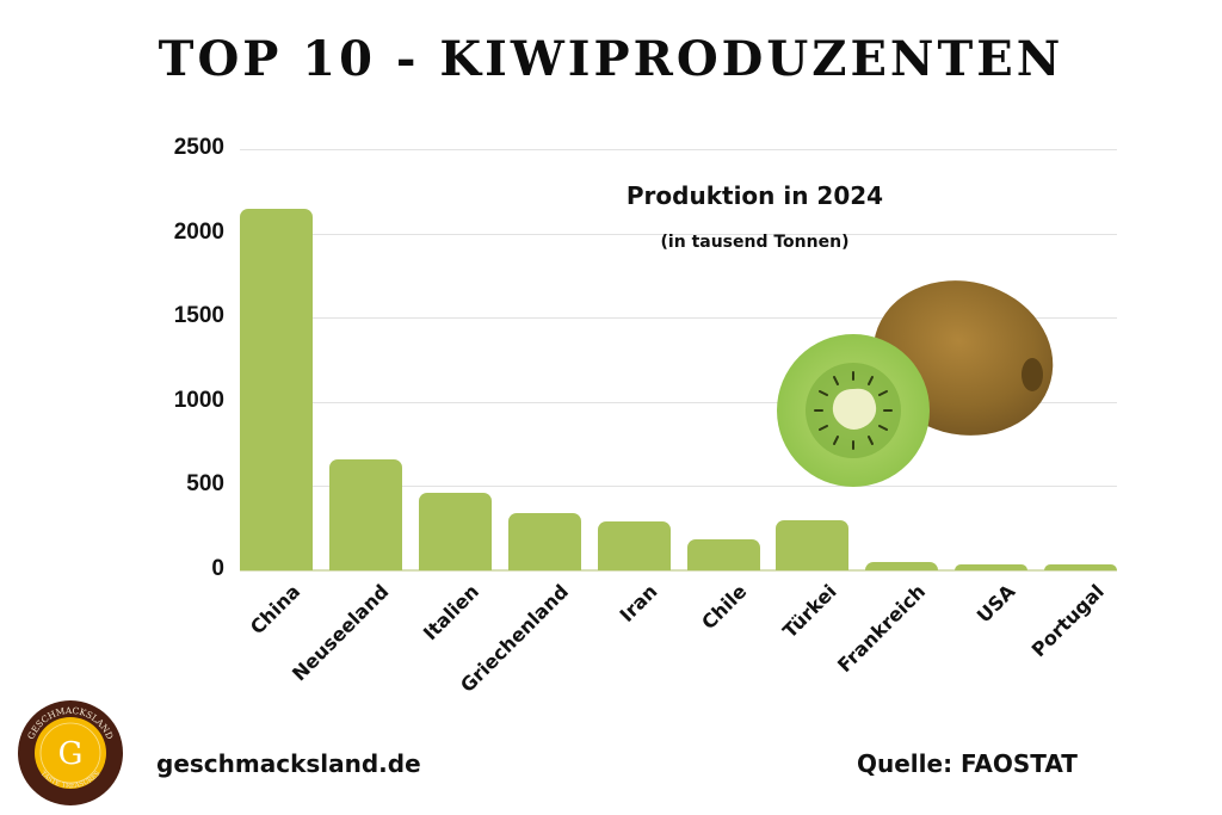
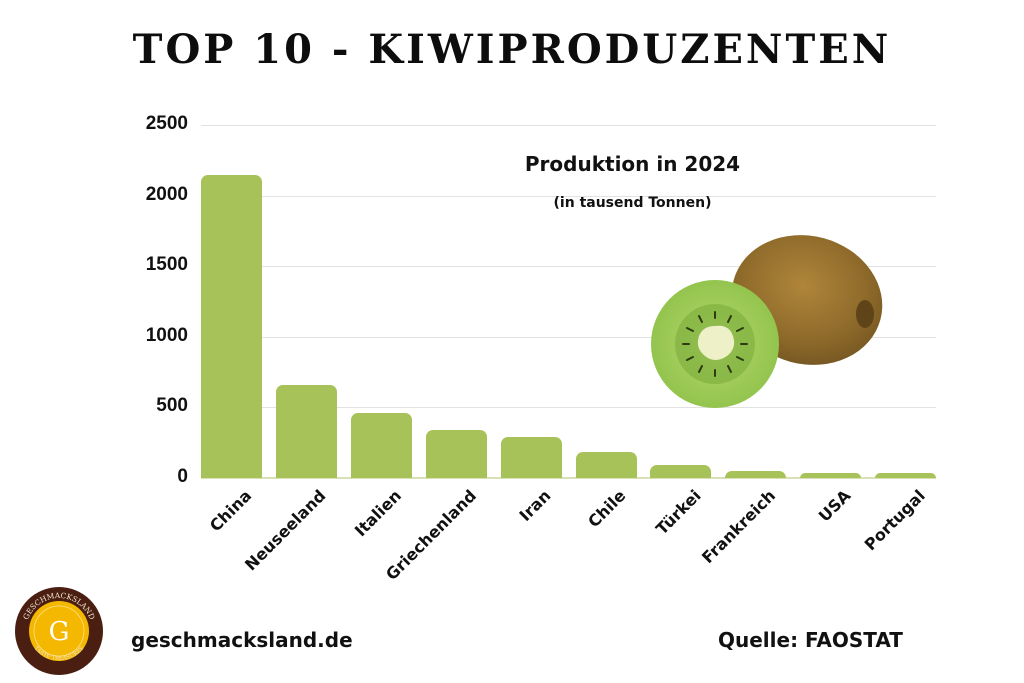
Türkei: 300 -> 90
